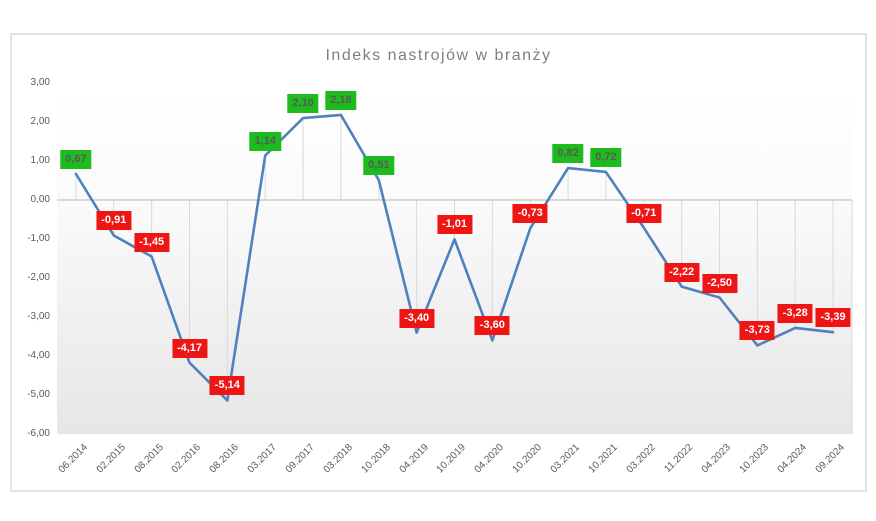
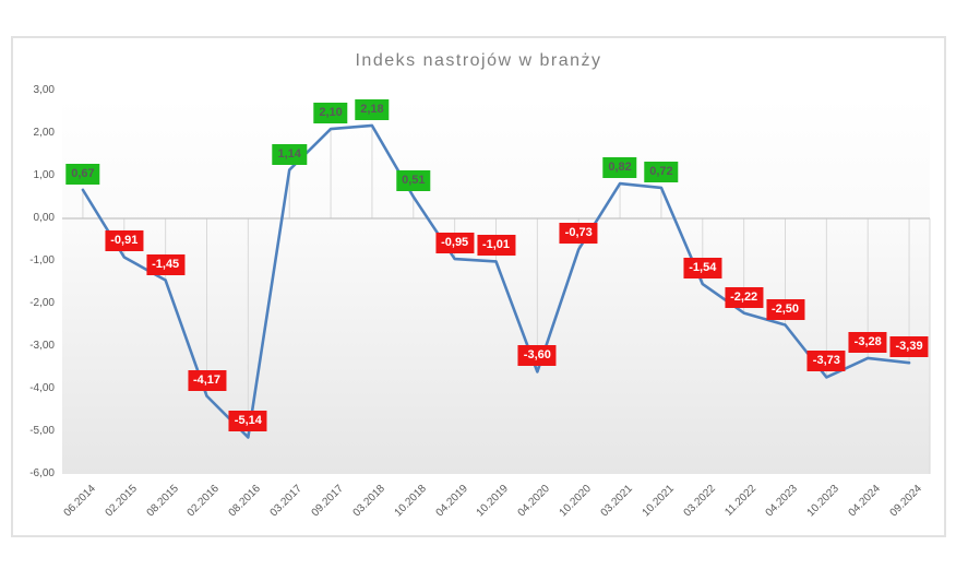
04.2019: -3,40 -> -0,95
03.2022: -0,71 -> -1,54
